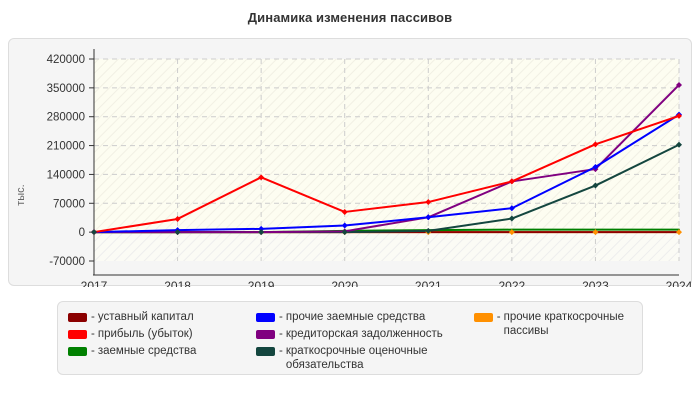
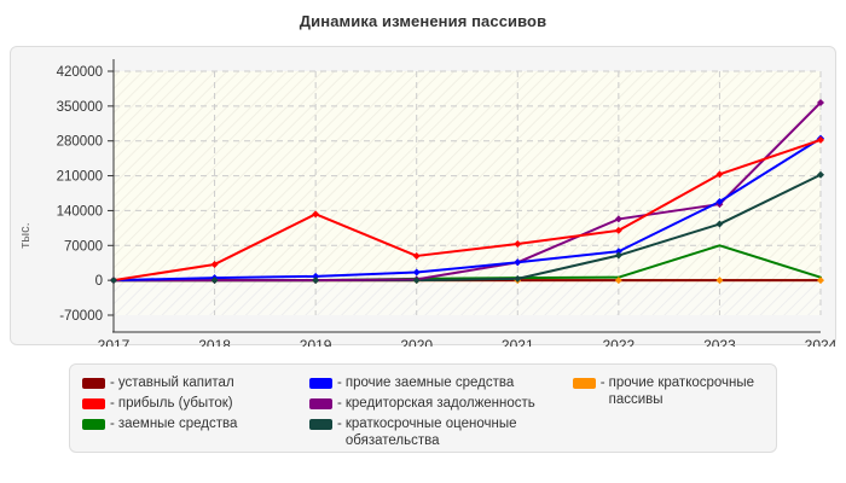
прибыль (убыток)/2022: 120000 -> 100000
краткосрочные оценочные обязательства/2022: 30000 -> 50000
заемные средства/2023: 10000 -> 70000
